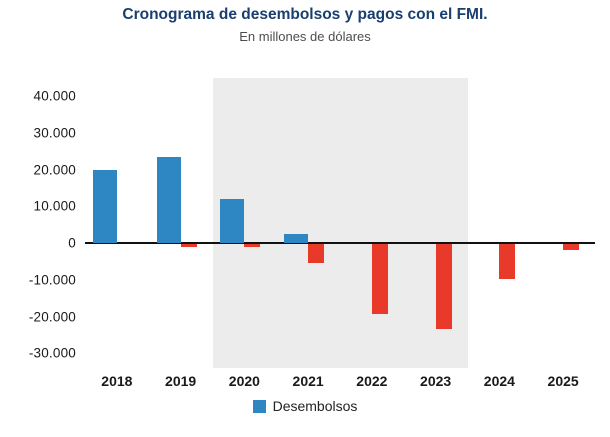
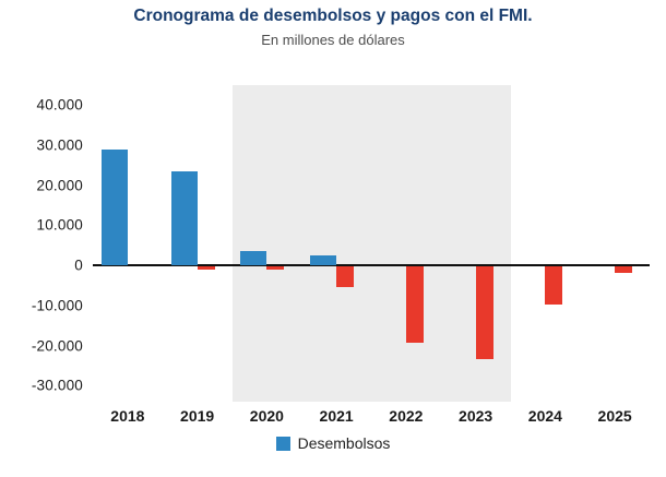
Desembolsos/2018: 20000 -> 29000
Desembolsos/2020: 12000 -> 4000
